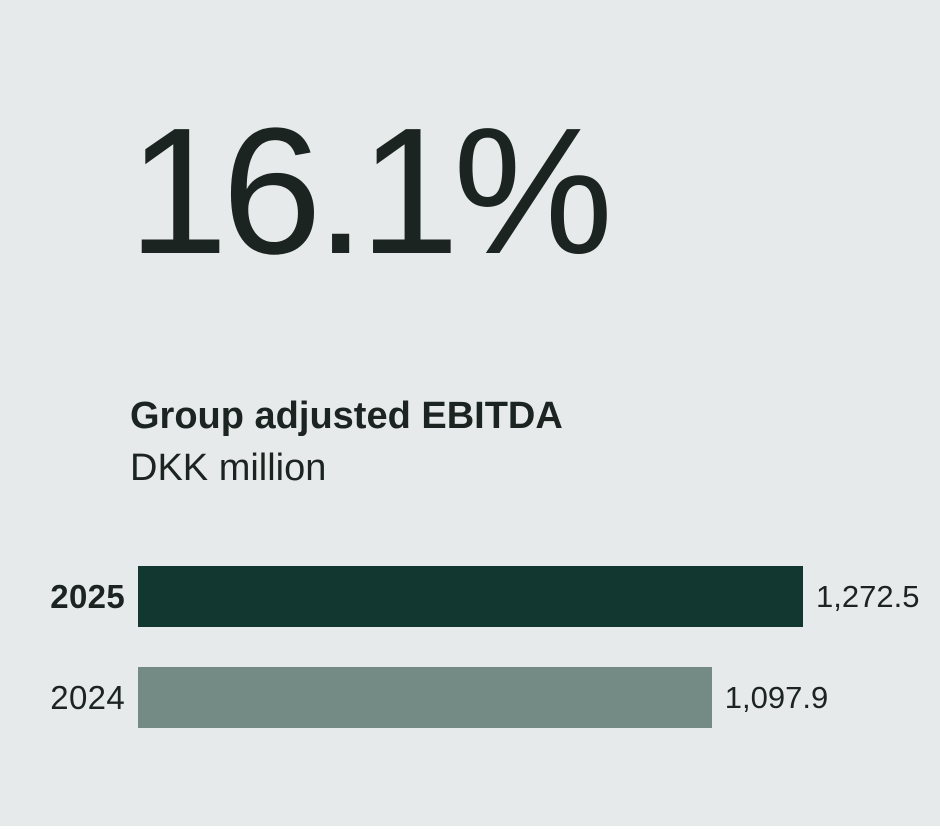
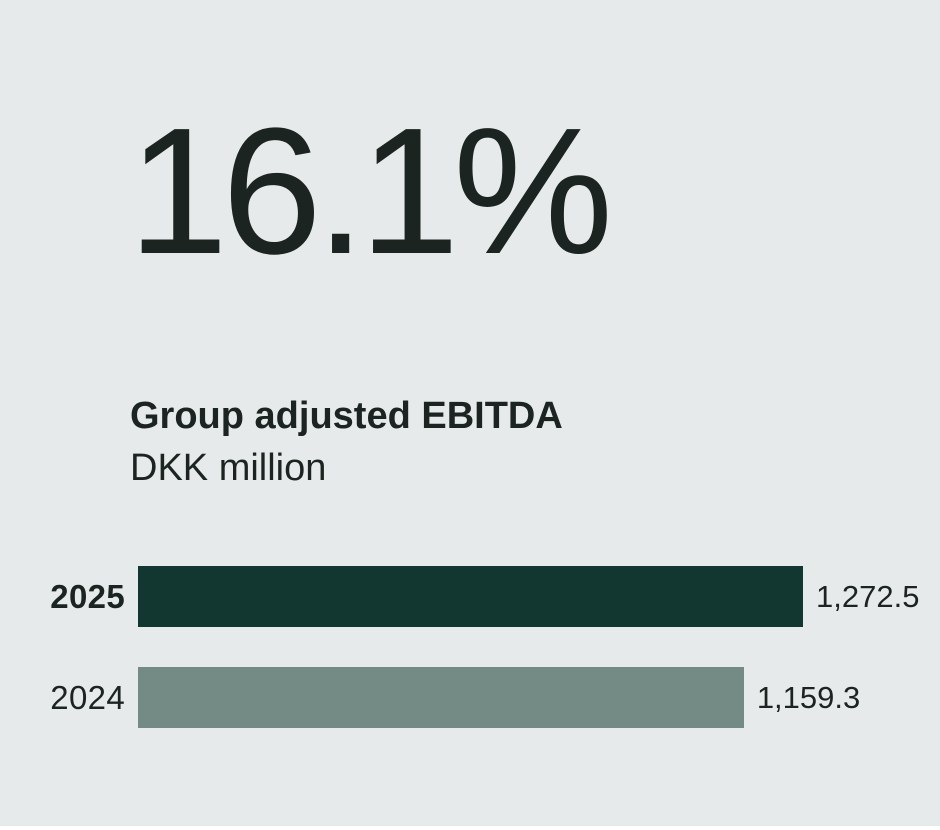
2024: 1,097.9 -> 1,159.3
